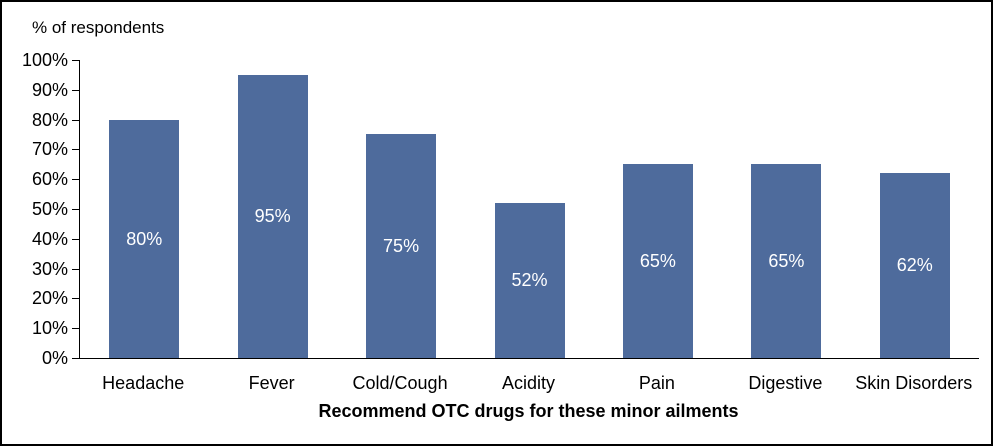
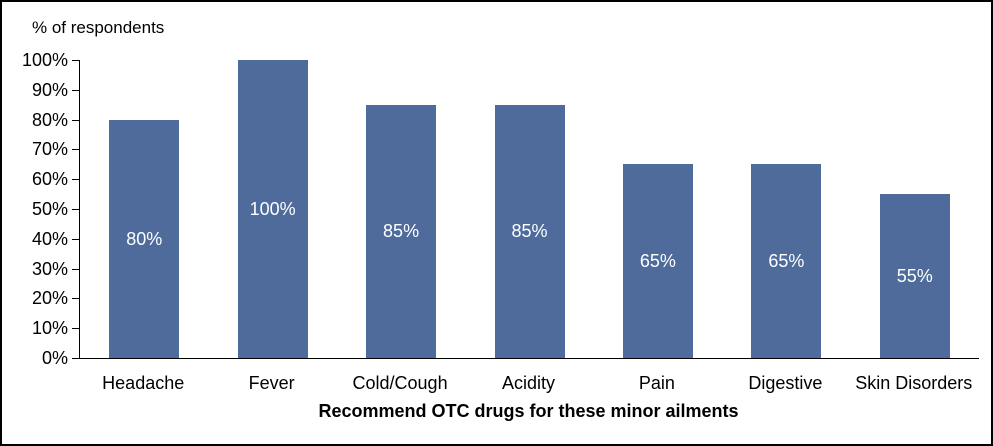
Fever: 95% -> 100%
Cold/Cough: 75% -> 85%
Acidity: 52% -> 85%
Skin Disorders: 62% -> 55%
